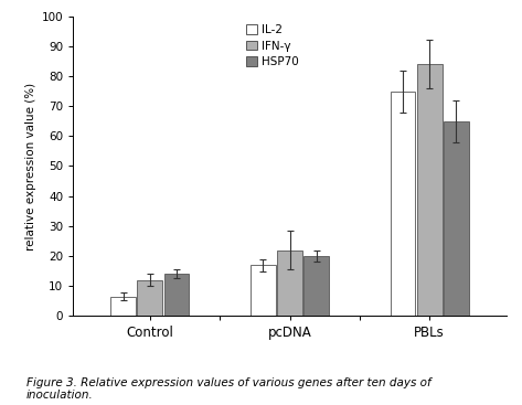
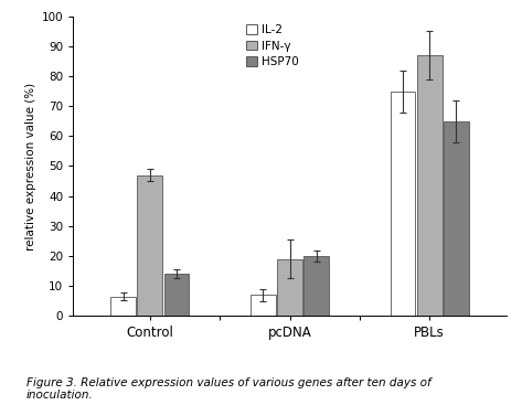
IFN-γ/Control: 12 -> 47
IL-2/pcDNA: 17.0 -> 7.0
IFN-γ/pcDNA: 22 -> 19
IFN-γ/PBLs: 84 -> 87
